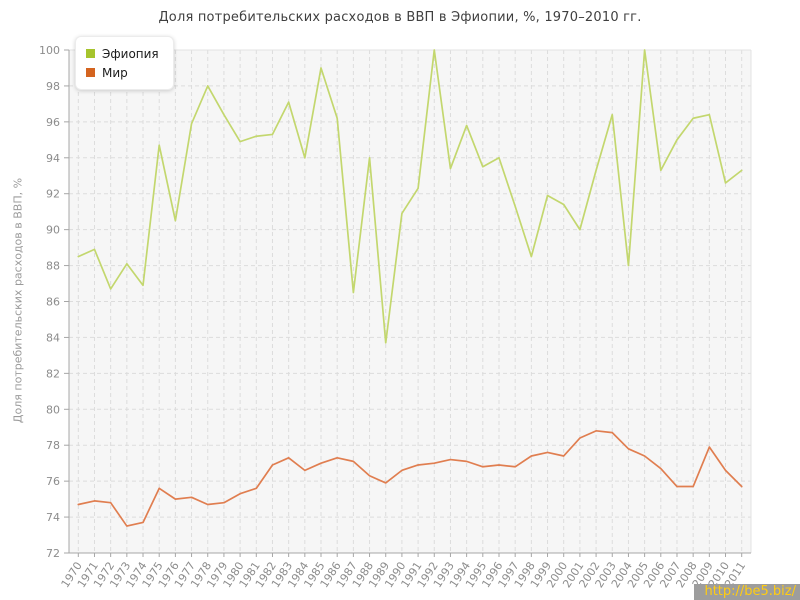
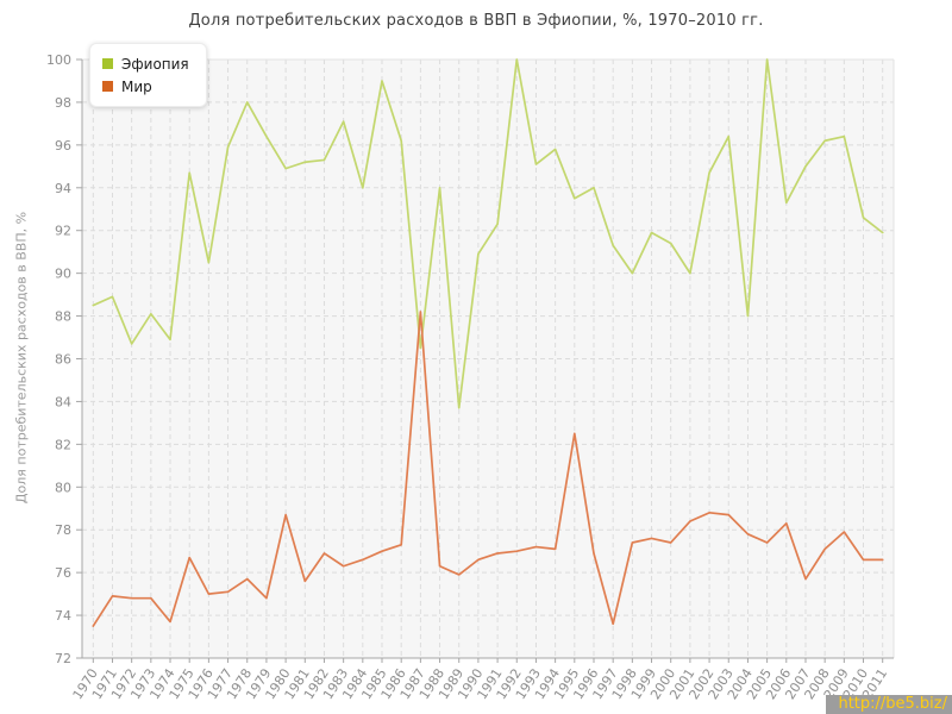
Мир/1970: 74.7 -> 73.5
Мир/1973: 73.5 -> 74.8
Мир/1975: 75.6 -> 76.7
Мир/1978: 74.7 -> 75.7
Мир/1980: 75.3 -> 78.7
Мир/1983: 77.3 -> 76.3
Мир/1987: 77.1 -> 88.2
Эфиопия/1993: 93.4 -> 95.1
Мир/1995: 76.8 -> 82.5
Мир/1997: 76.8 -> 73.6
Эфиопия/1998: 88.5 -> 90.0
Эфиопия/2002: 93.3 -> 94.7
Мир/2006: 76.7 -> 78.3
Мир/2008: 75.7 -> 77.1
Эфиопия/2011: 93.3 -> 91.9
Мир/2011: 75.7 -> 76.6
